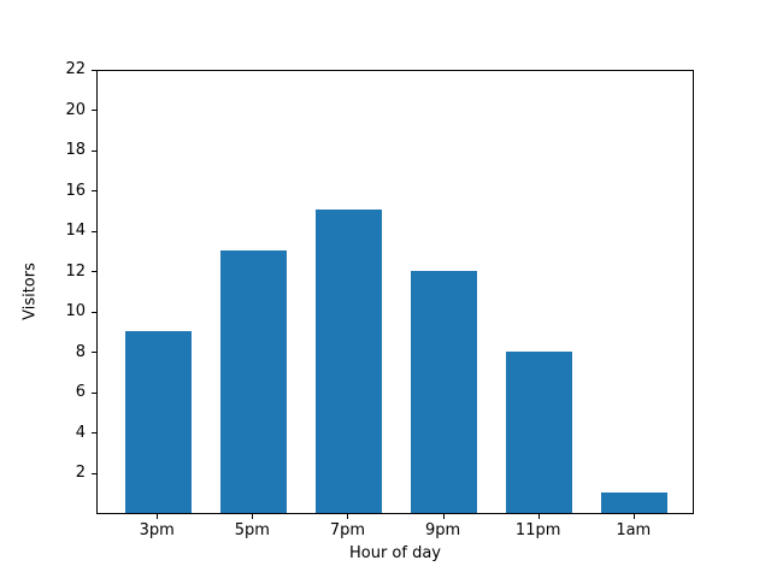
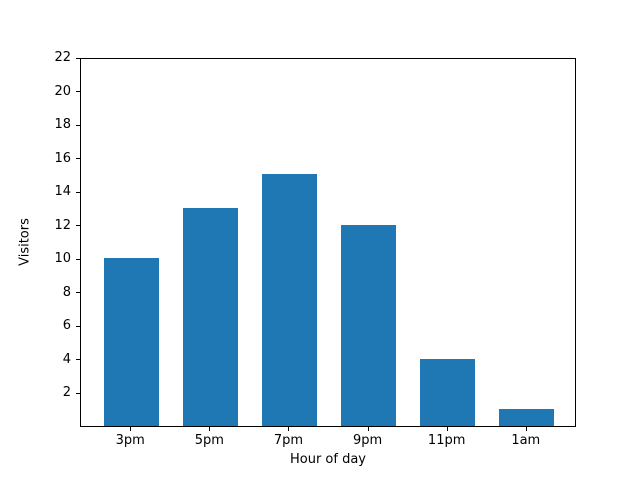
3pm: 9 -> 10
11pm: 8 -> 4
